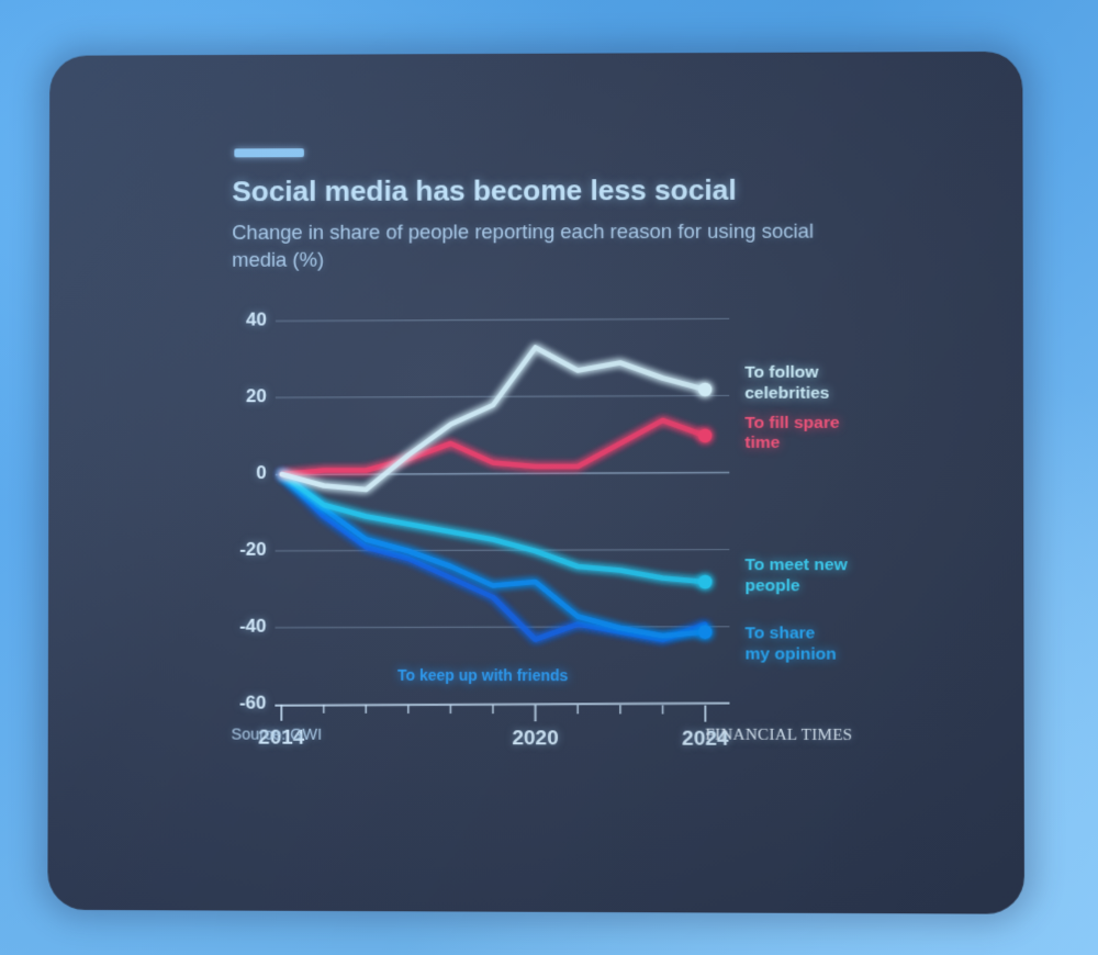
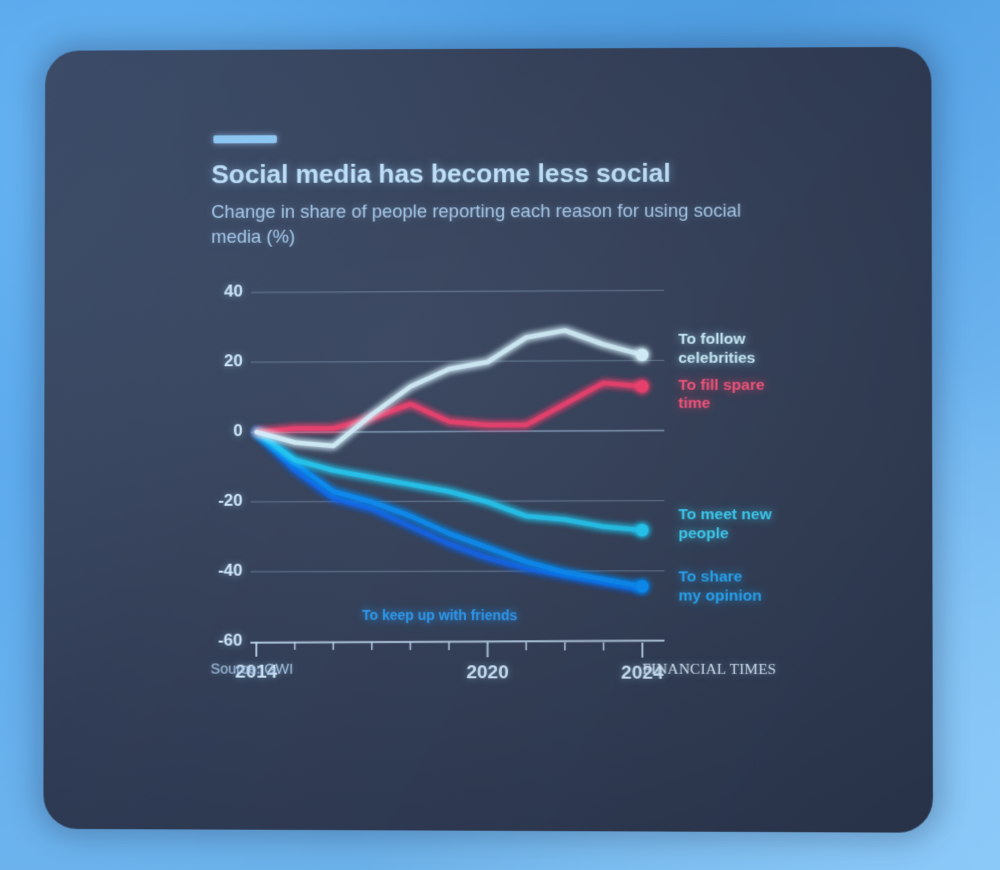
To follow celebrities/2020: 33 -> 20
To share my opinion/2020: -28 -> -33
To keep up with friends/2020: -43 -> -36
To fill spare time/2024: 10 -> 13
To share my opinion/2024: -41 -> -44
To keep up with friends/2024: -39 -> -45
